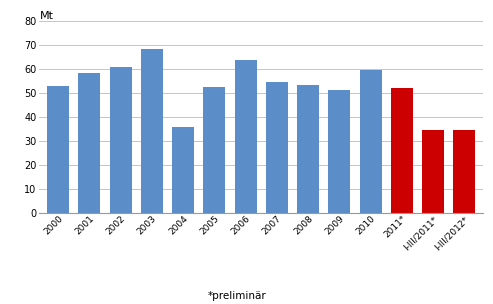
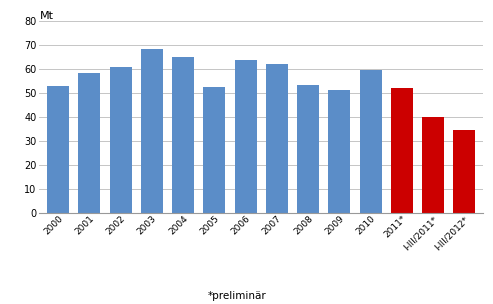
2004: 36.0 -> 65.0
2007: 54.5 -> 62.0
I-III/2011*: 34.5 -> 40.0
